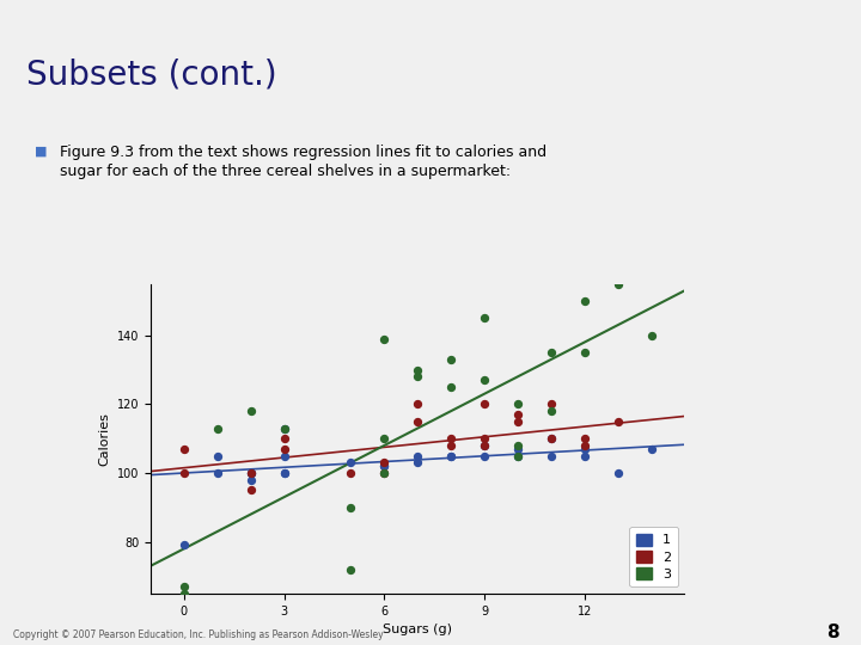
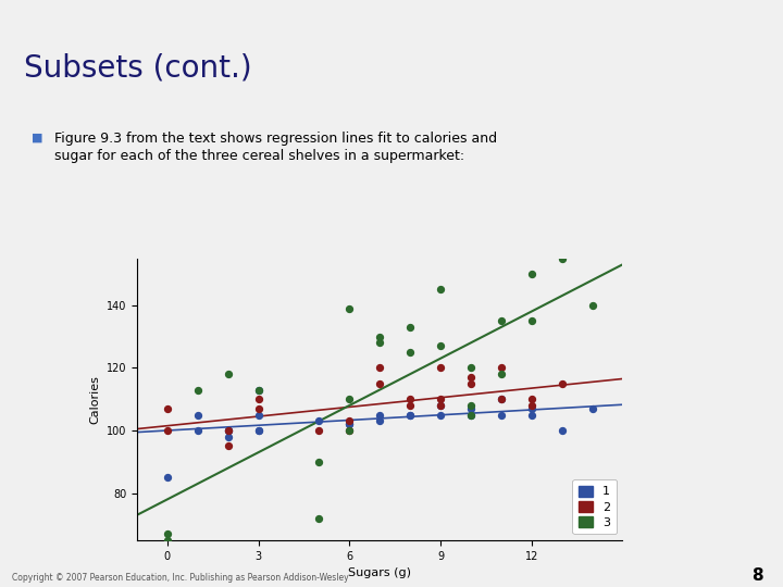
1/0: 79 -> 85
